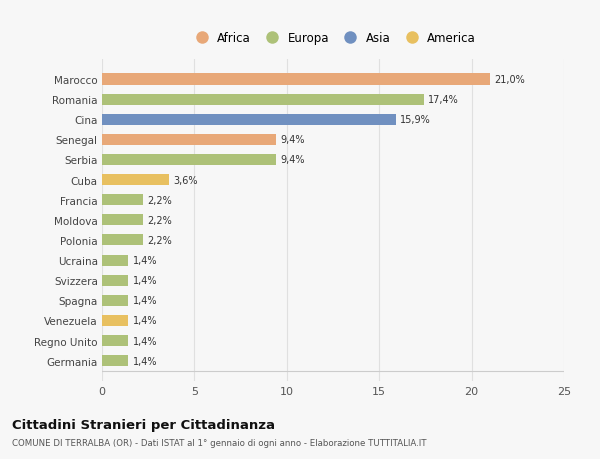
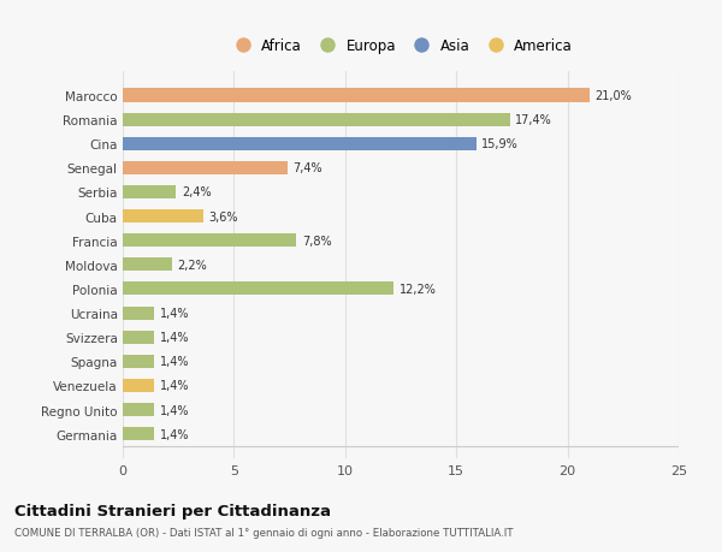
Senegal: 9,4% -> 7,4%
Serbia: 9,4% -> 2,4%
Francia: 2,2% -> 7,8%
Polonia: 2,2% -> 12,2%
